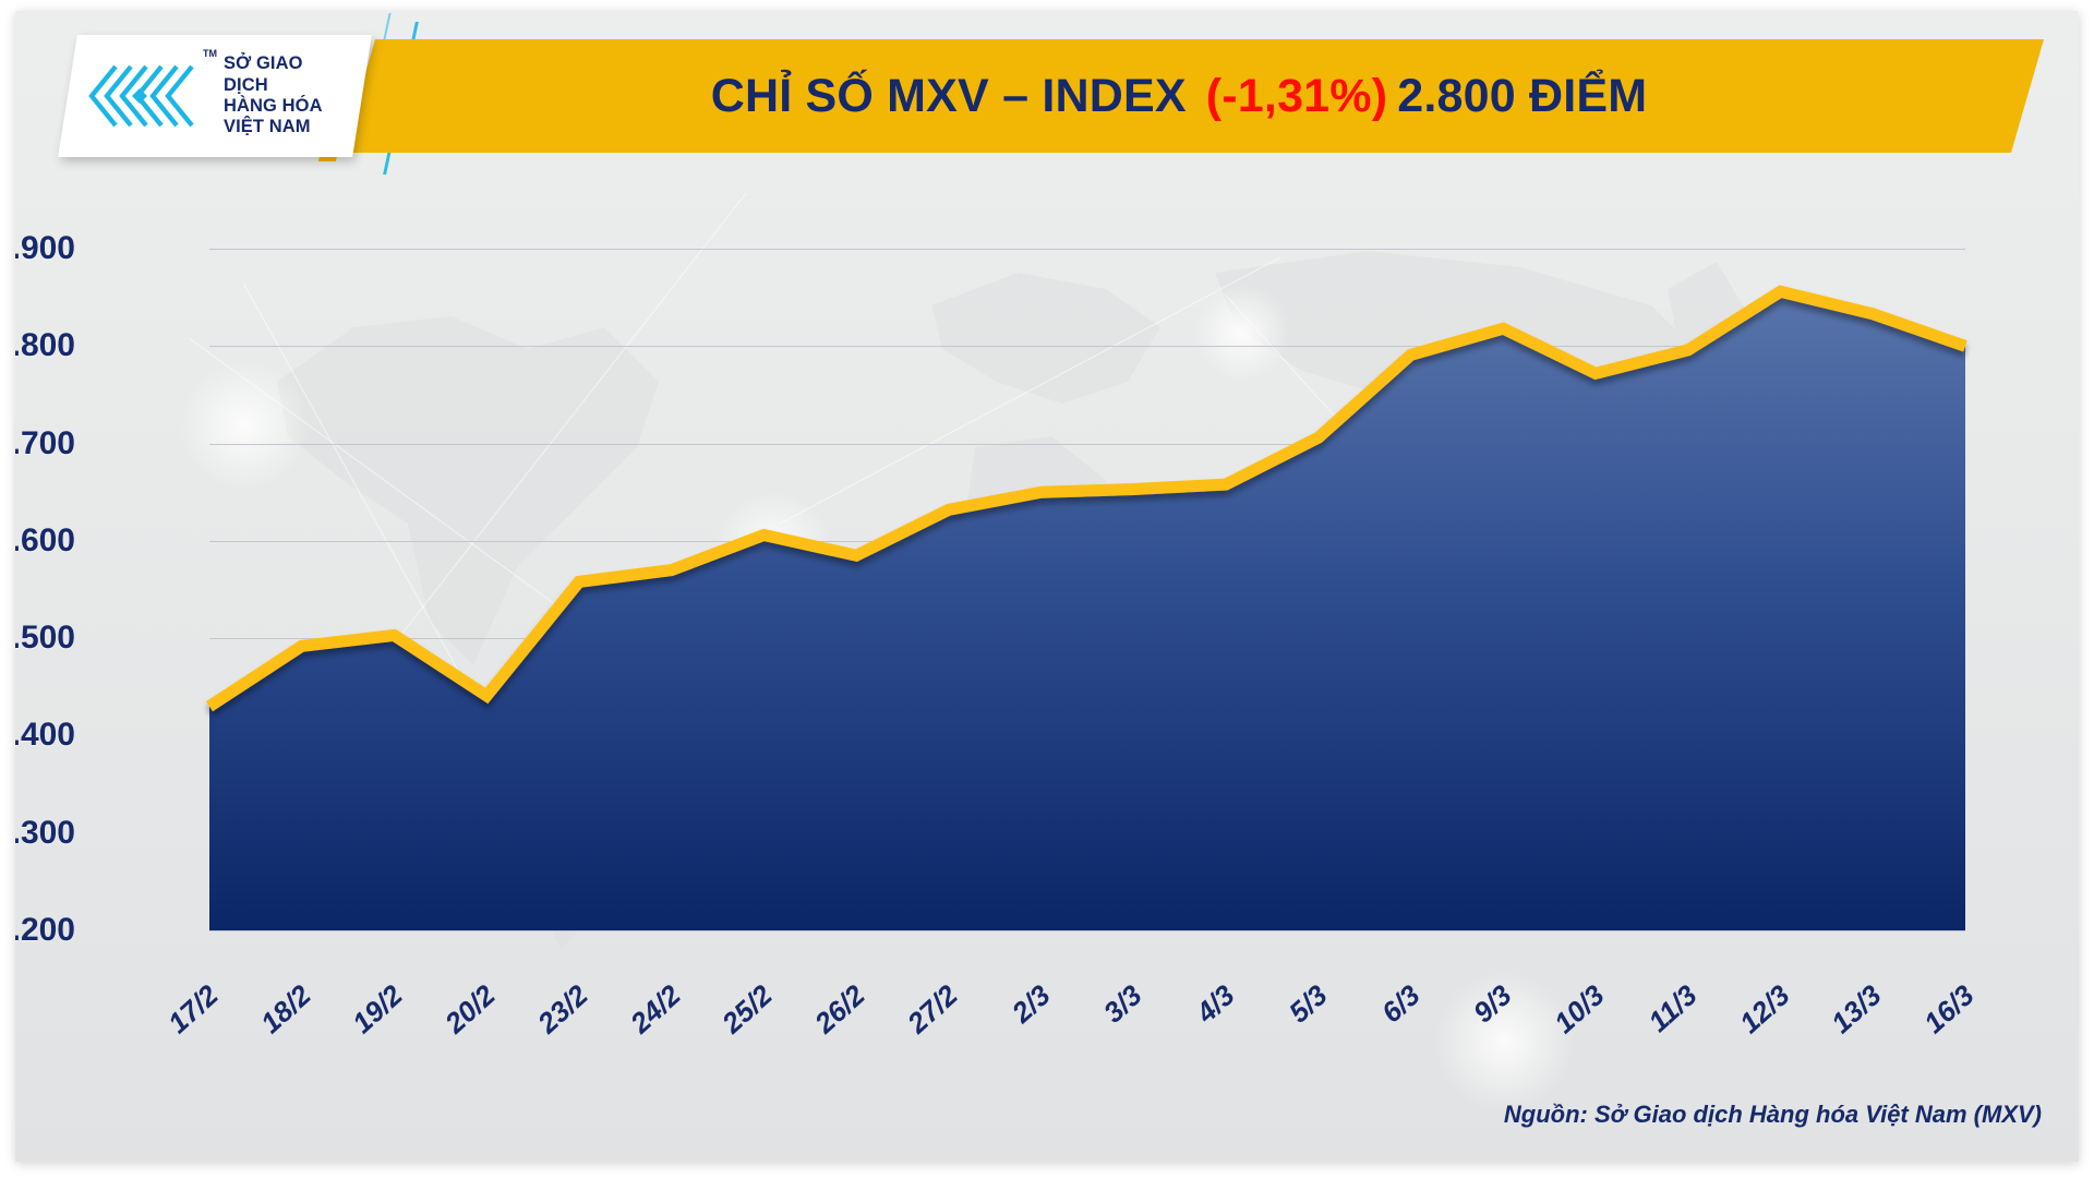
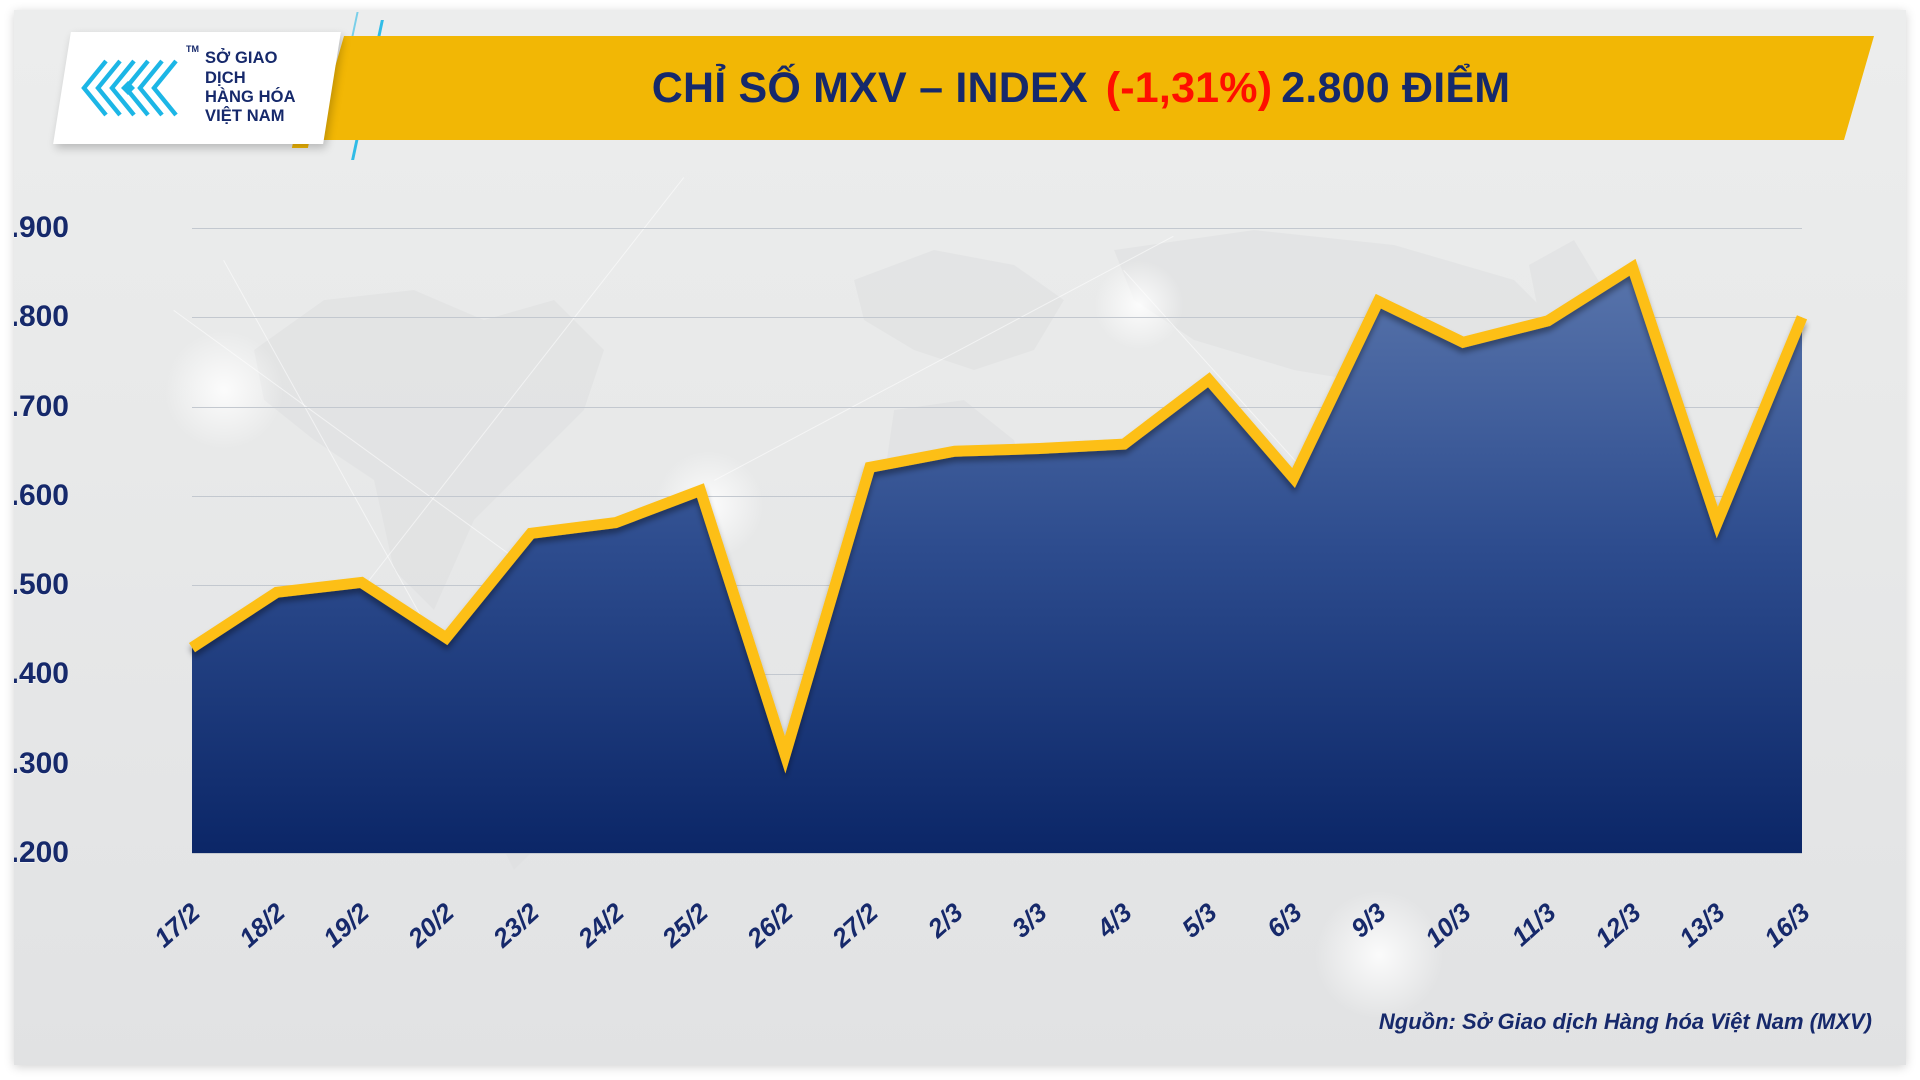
26/2: 2580 -> 2310
5/3: 2710 -> 2730
6/3: 2790 -> 2620
13/3: 2830 -> 2570
